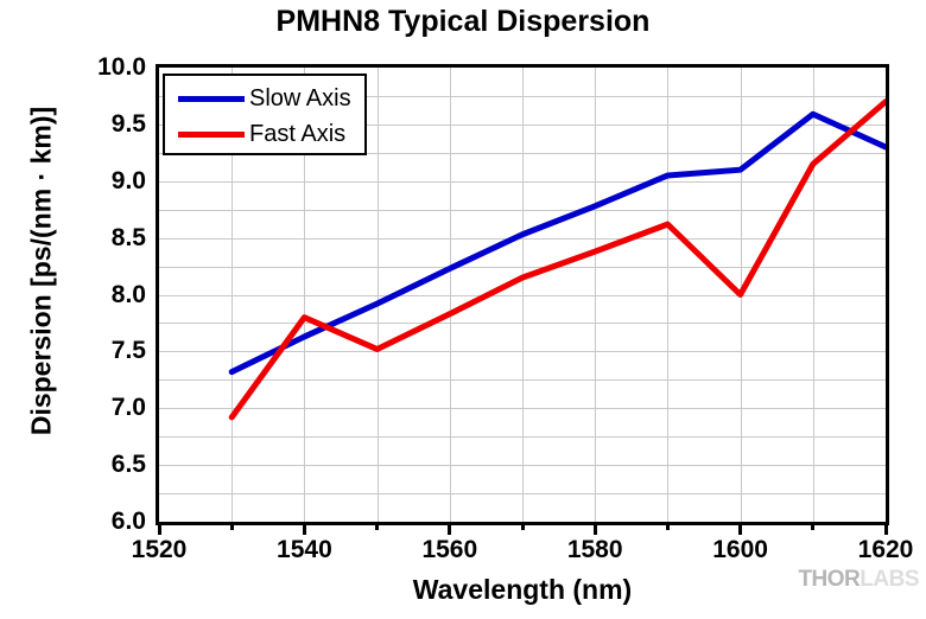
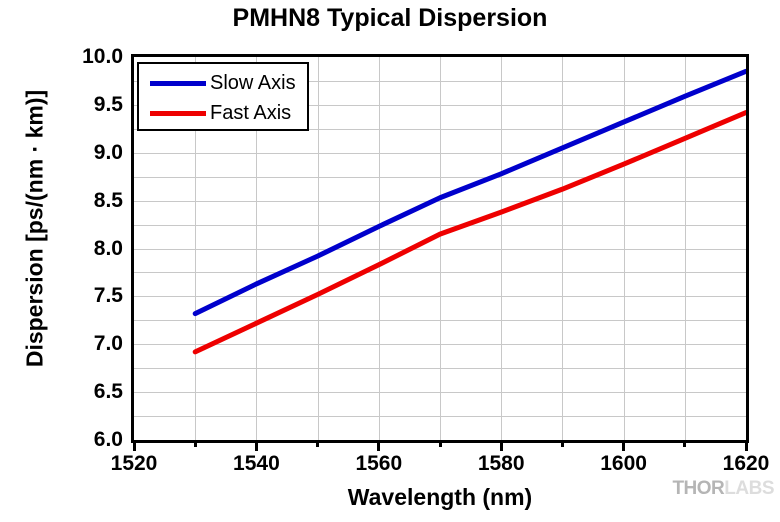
Fast Axis/1540: 7.8 -> 7.2
Slow Axis/1600: 9.1 -> 9.3
Fast Axis/1600: 8.0 -> 8.9
Slow Axis/1620: 9.3 -> 9.8
Fast Axis/1620: 9.7 -> 9.4
